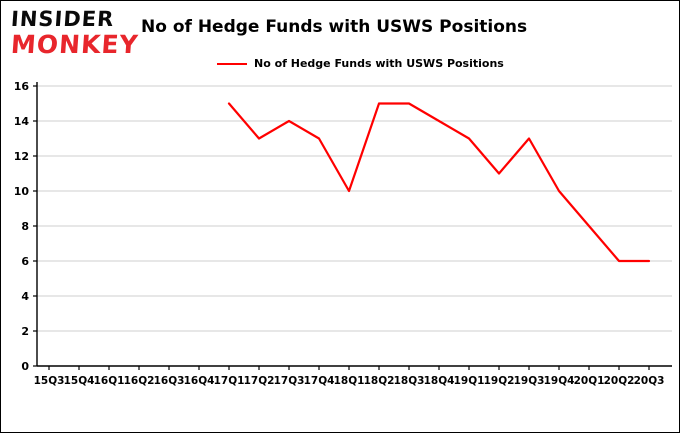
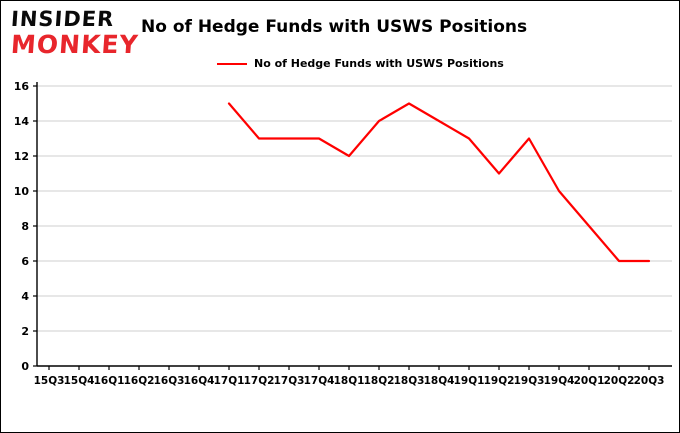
17Q3: 14 -> 13
18Q1: 10 -> 12
18Q2: 15 -> 14
